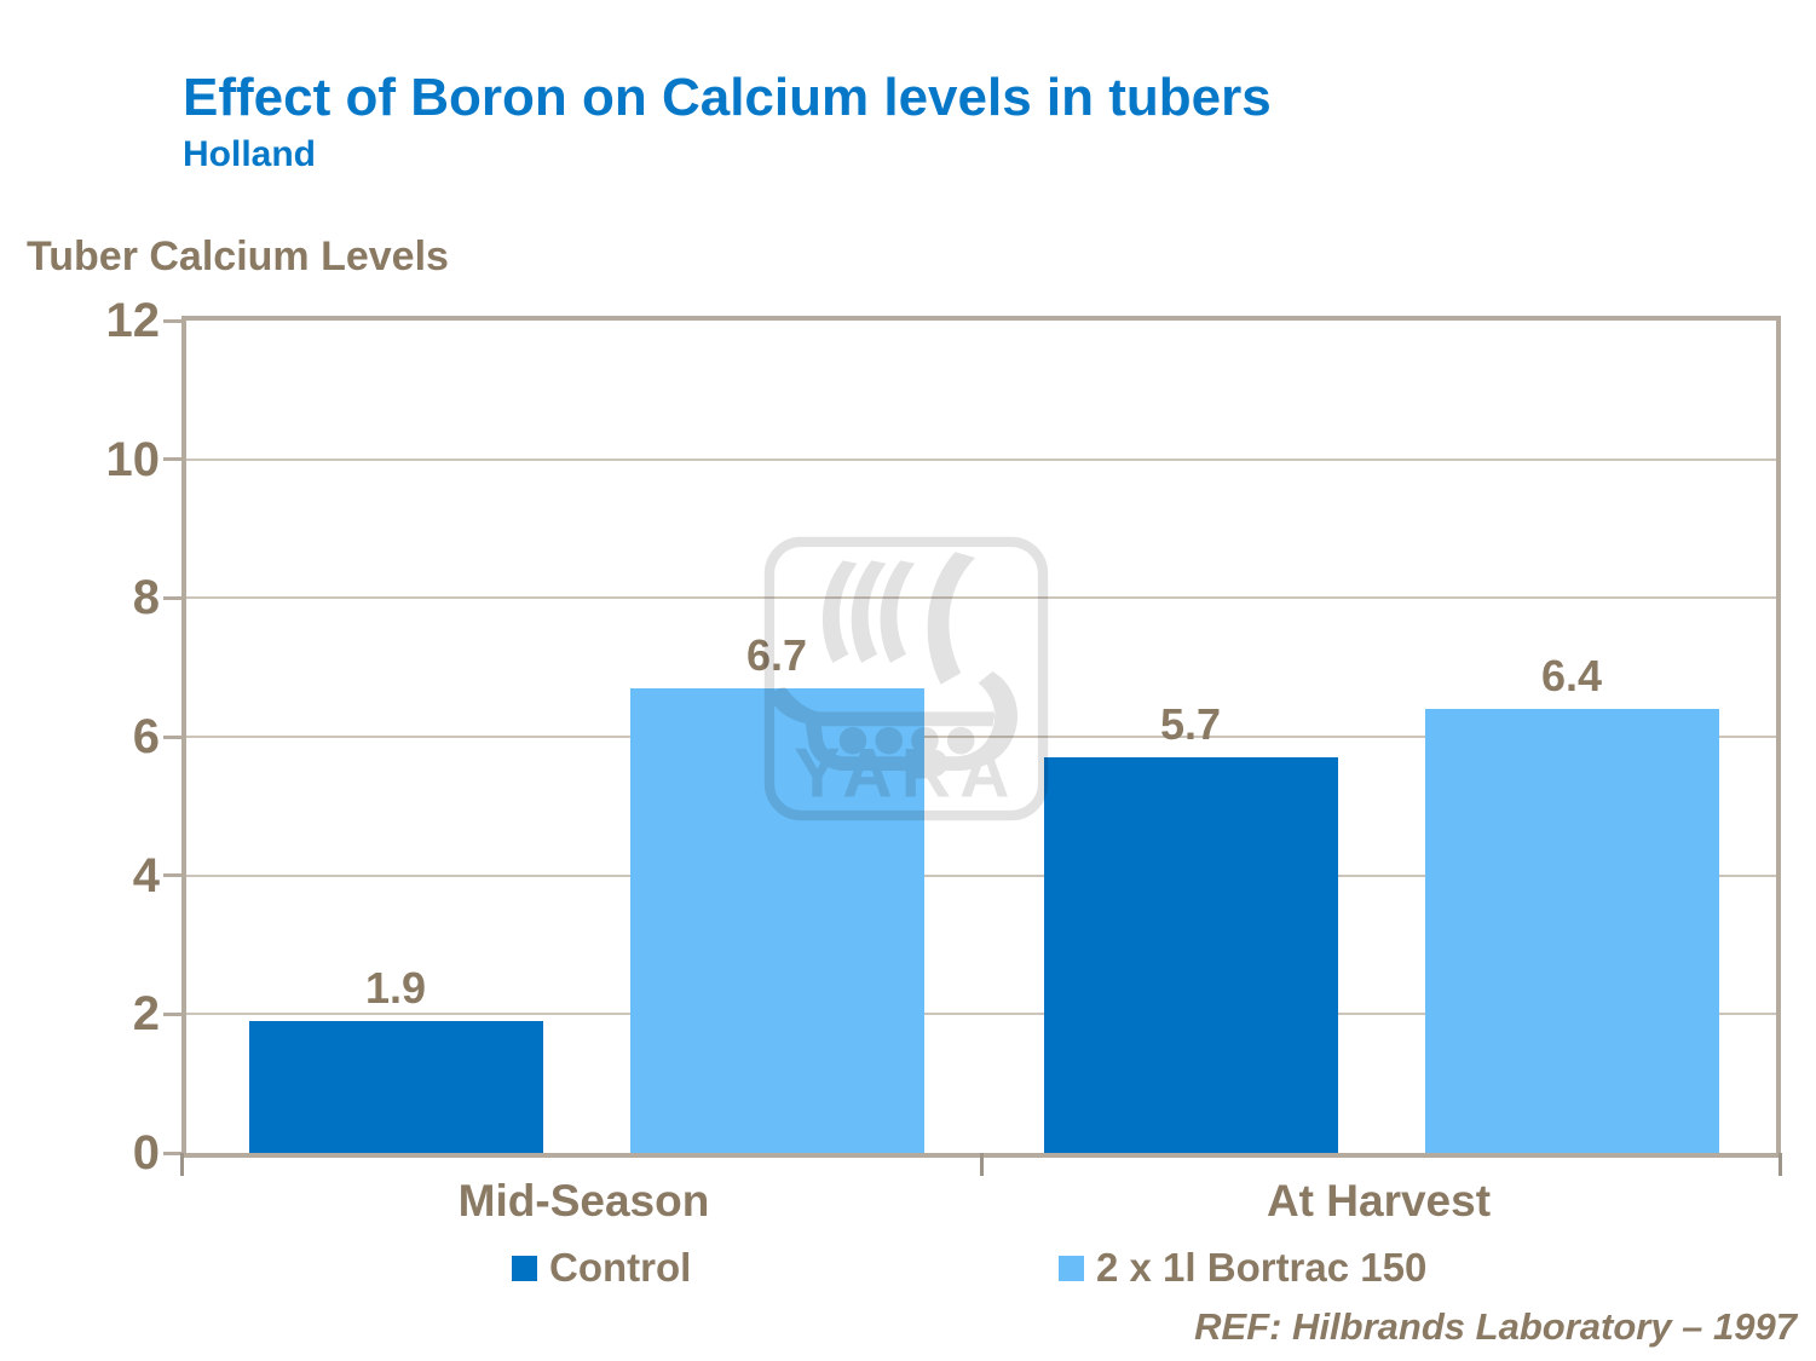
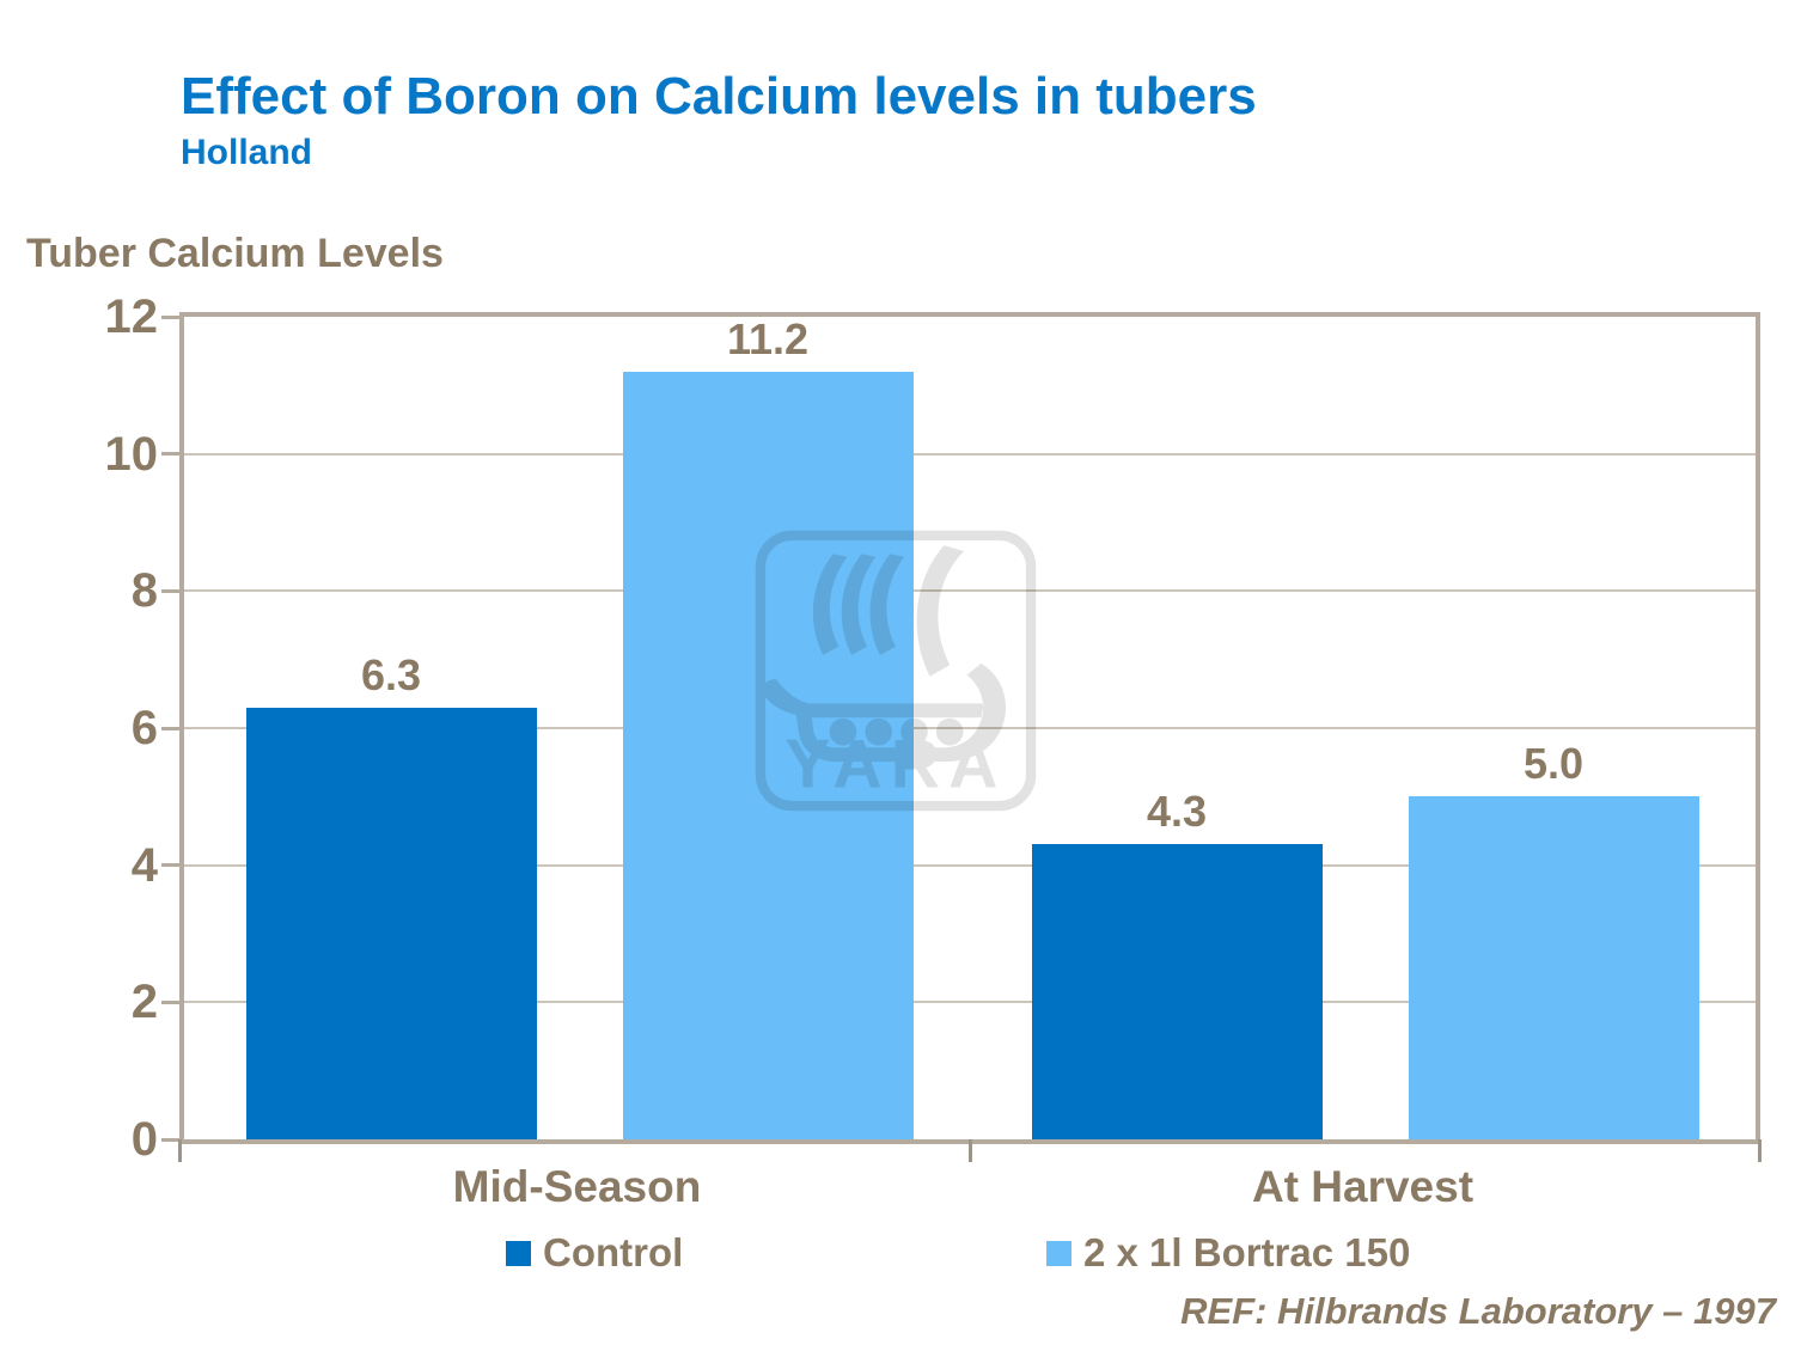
Control/Mid-Season: 1.9 -> 6.3
2 x 1l Bortrac 150/Mid-Season: 6.7 -> 11.2
Control/At Harvest: 5.7 -> 4.3
2 x 1l Bortrac 150/At Harvest: 6.4 -> 5.0
